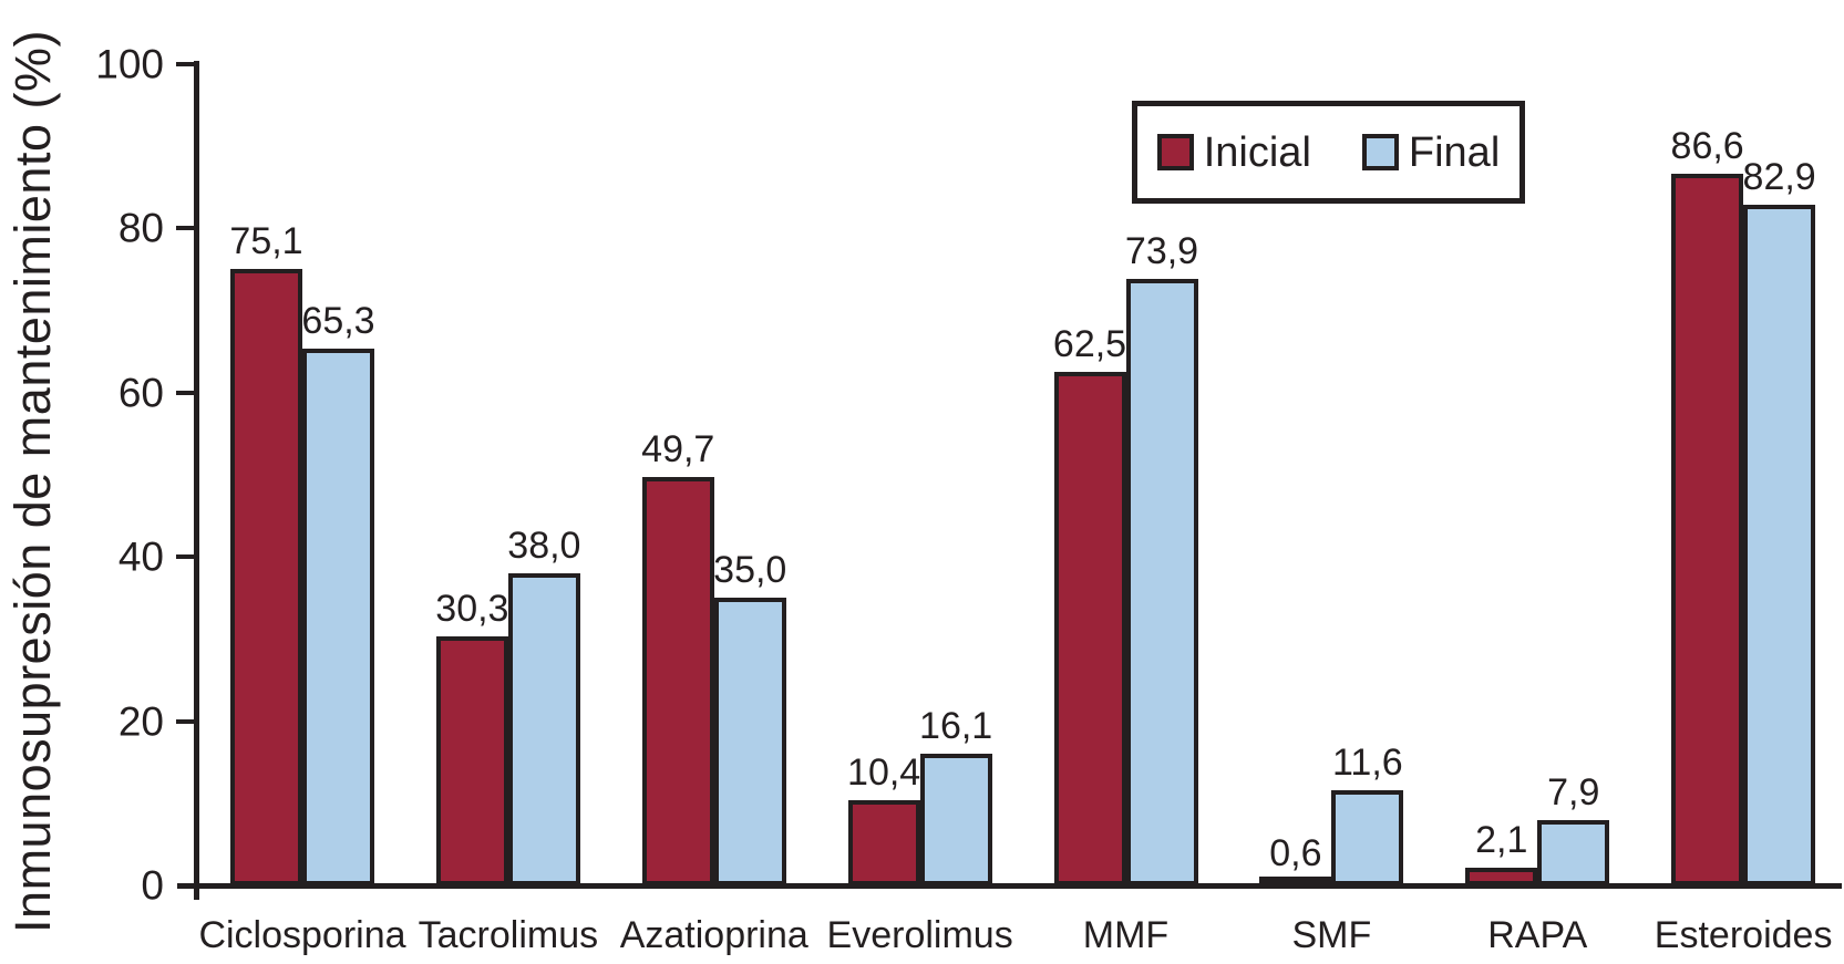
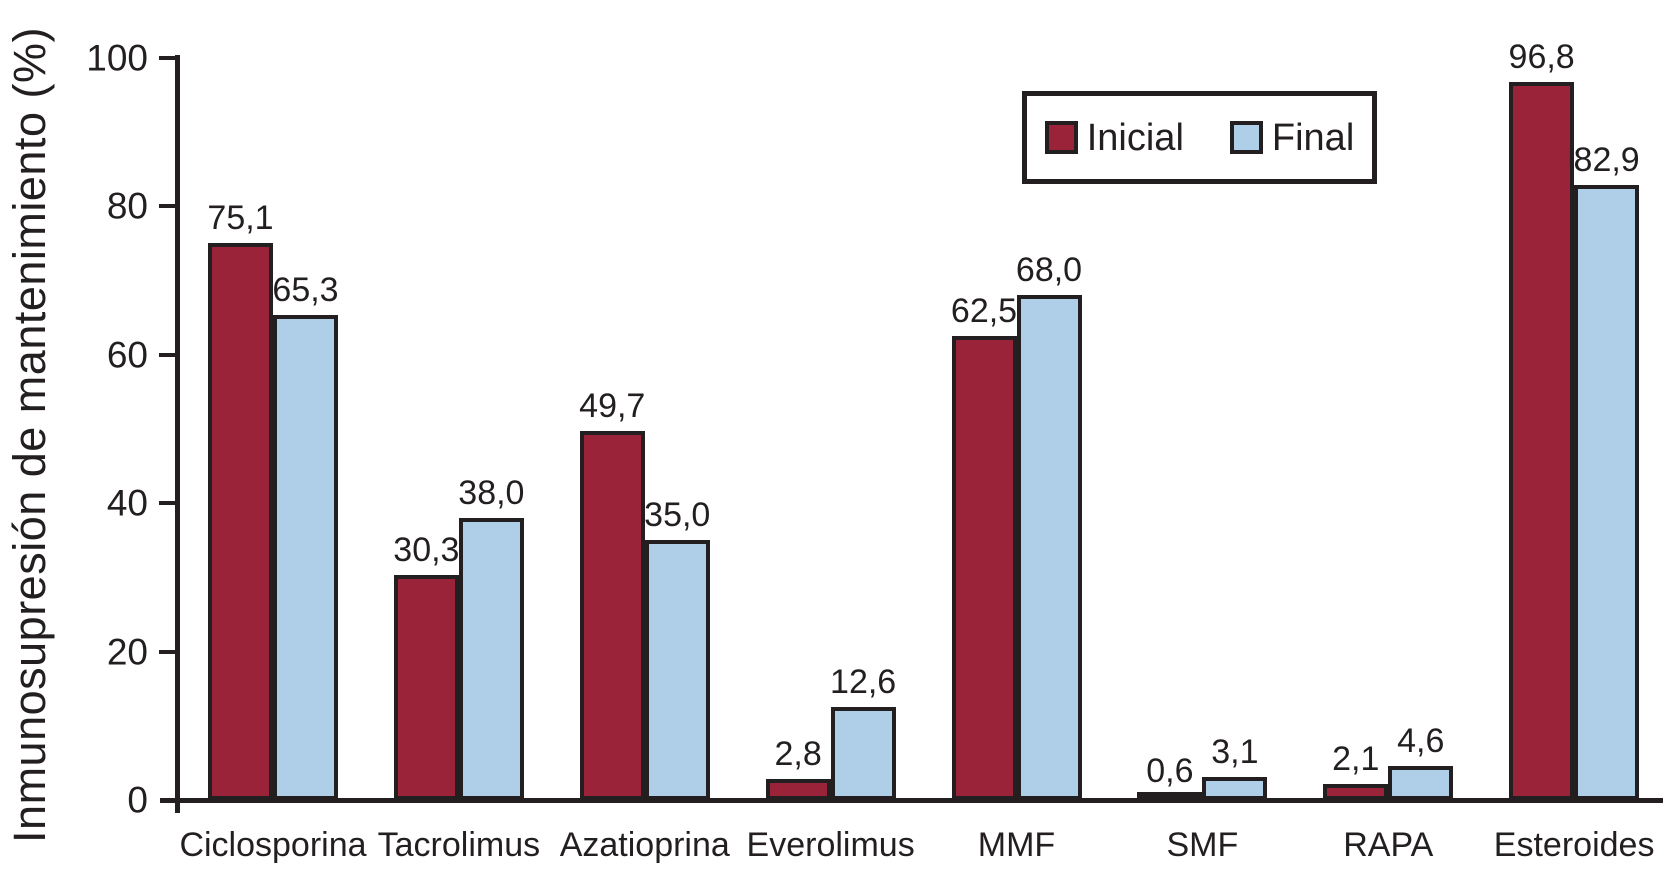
Inicial/Everolimus: 10,4 -> 2,8
Final/Everolimus: 16,1 -> 12,6
Final/MMF: 73,9 -> 68,0
Final/SMF: 11,6 -> 3,1
Final/RAPA: 7,9 -> 4,6
Inicial/Esteroides: 86,6 -> 96,8
